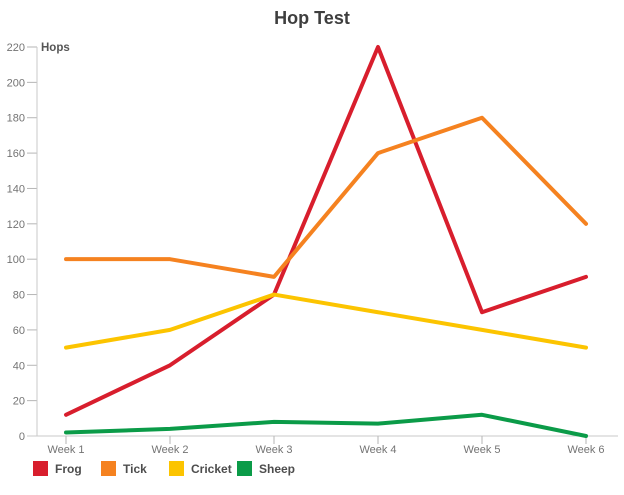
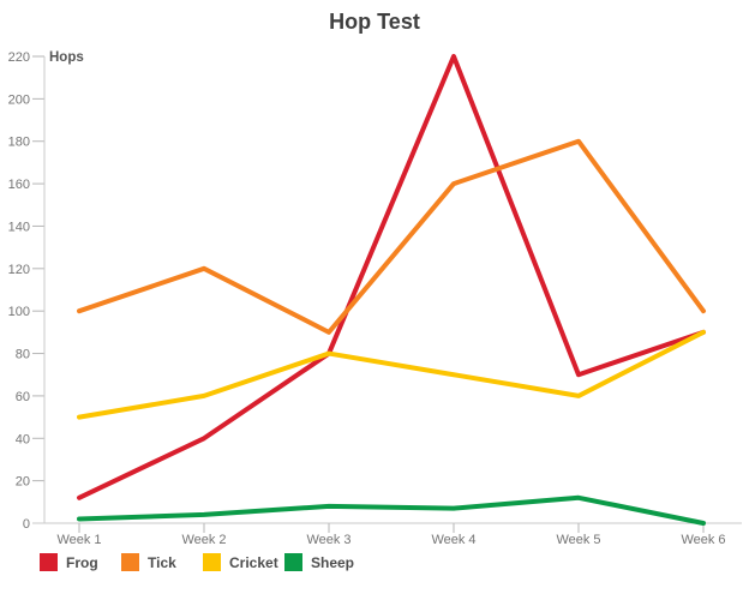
Tick/Week 2: 100 -> 120
Tick/Week 6: 120 -> 100
Cricket/Week 6: 50 -> 90
